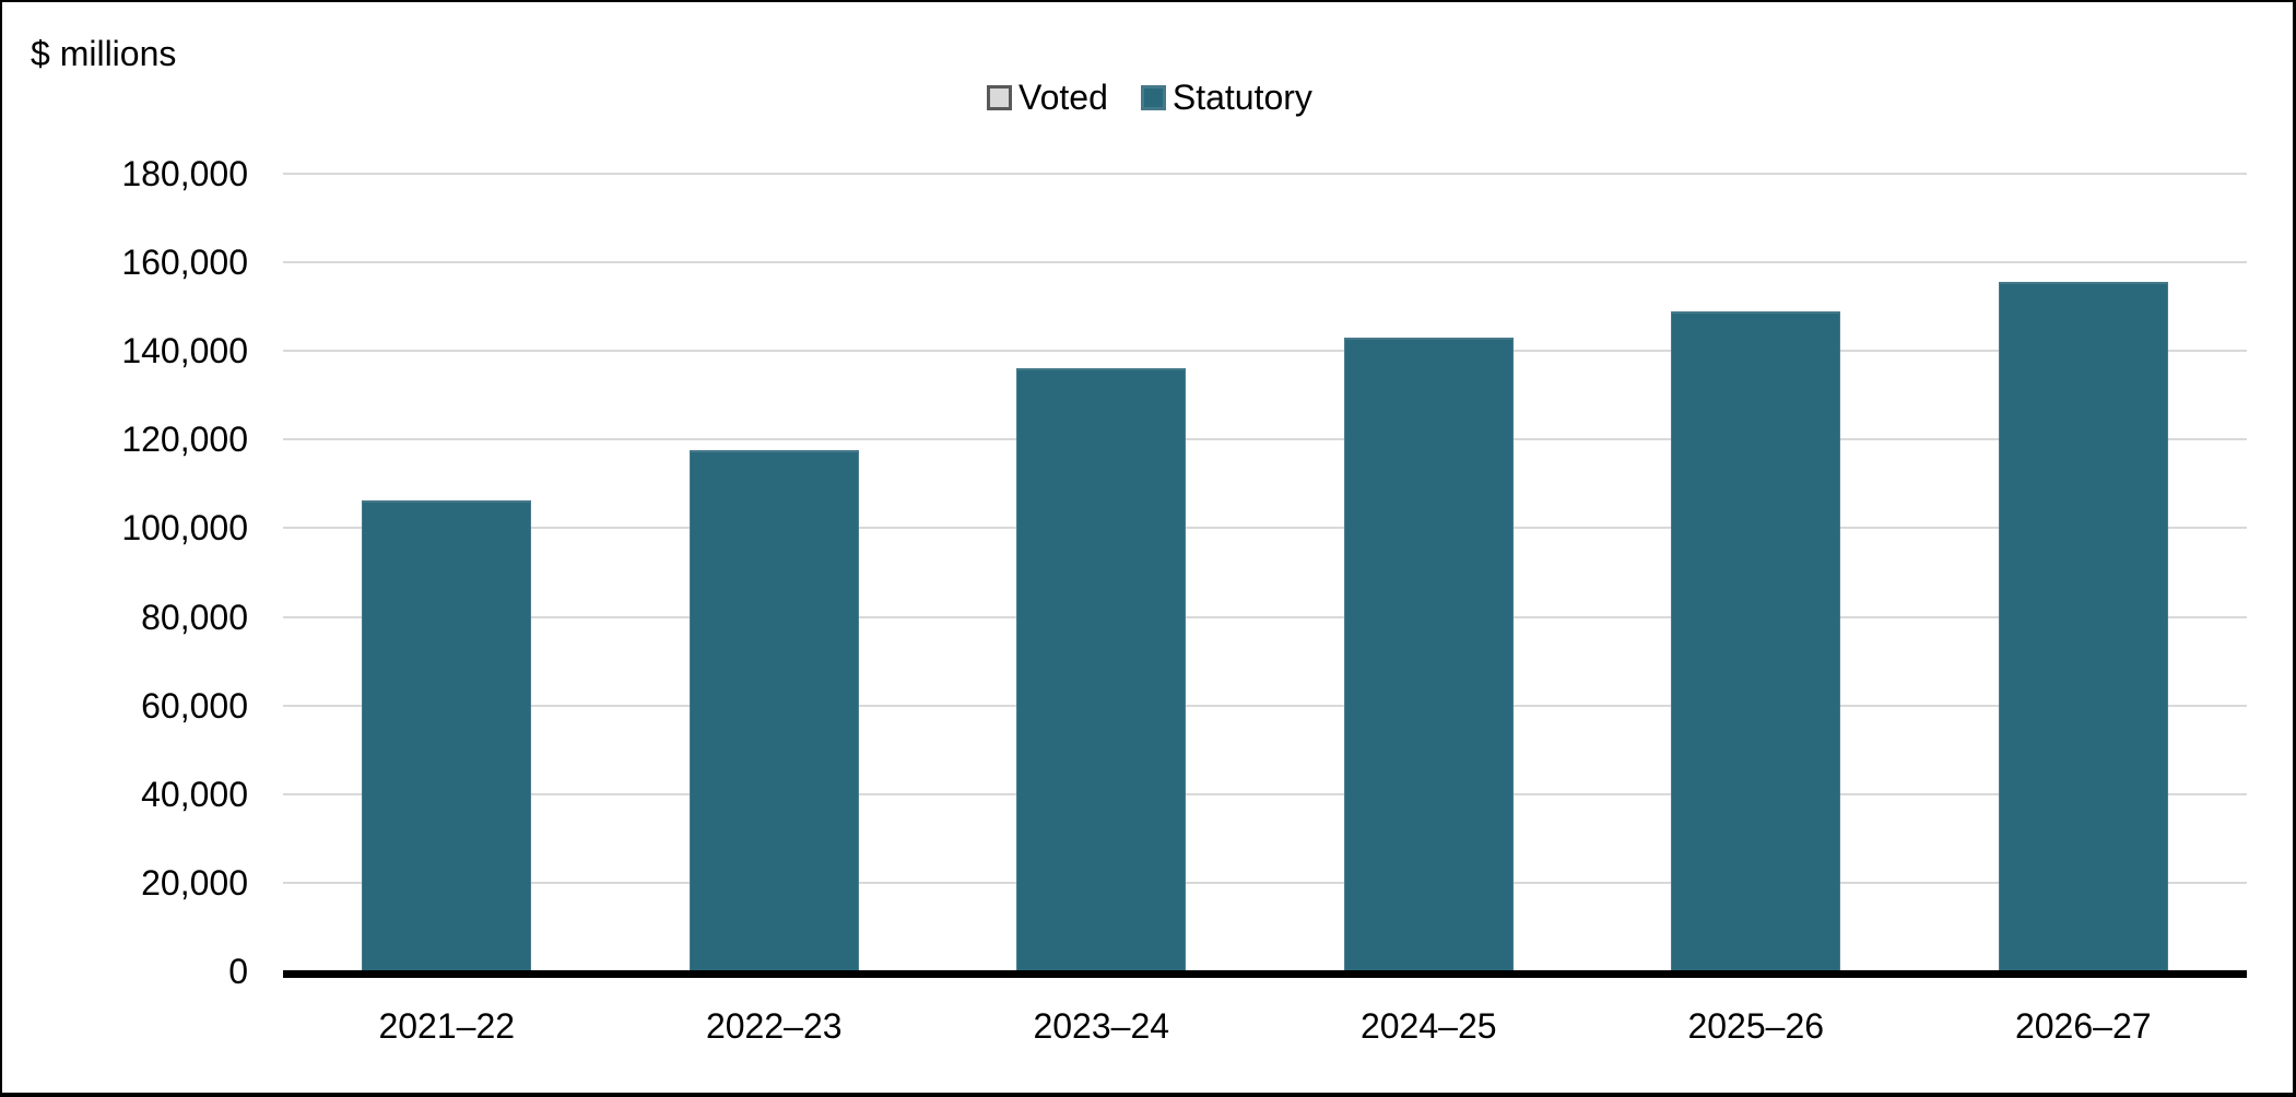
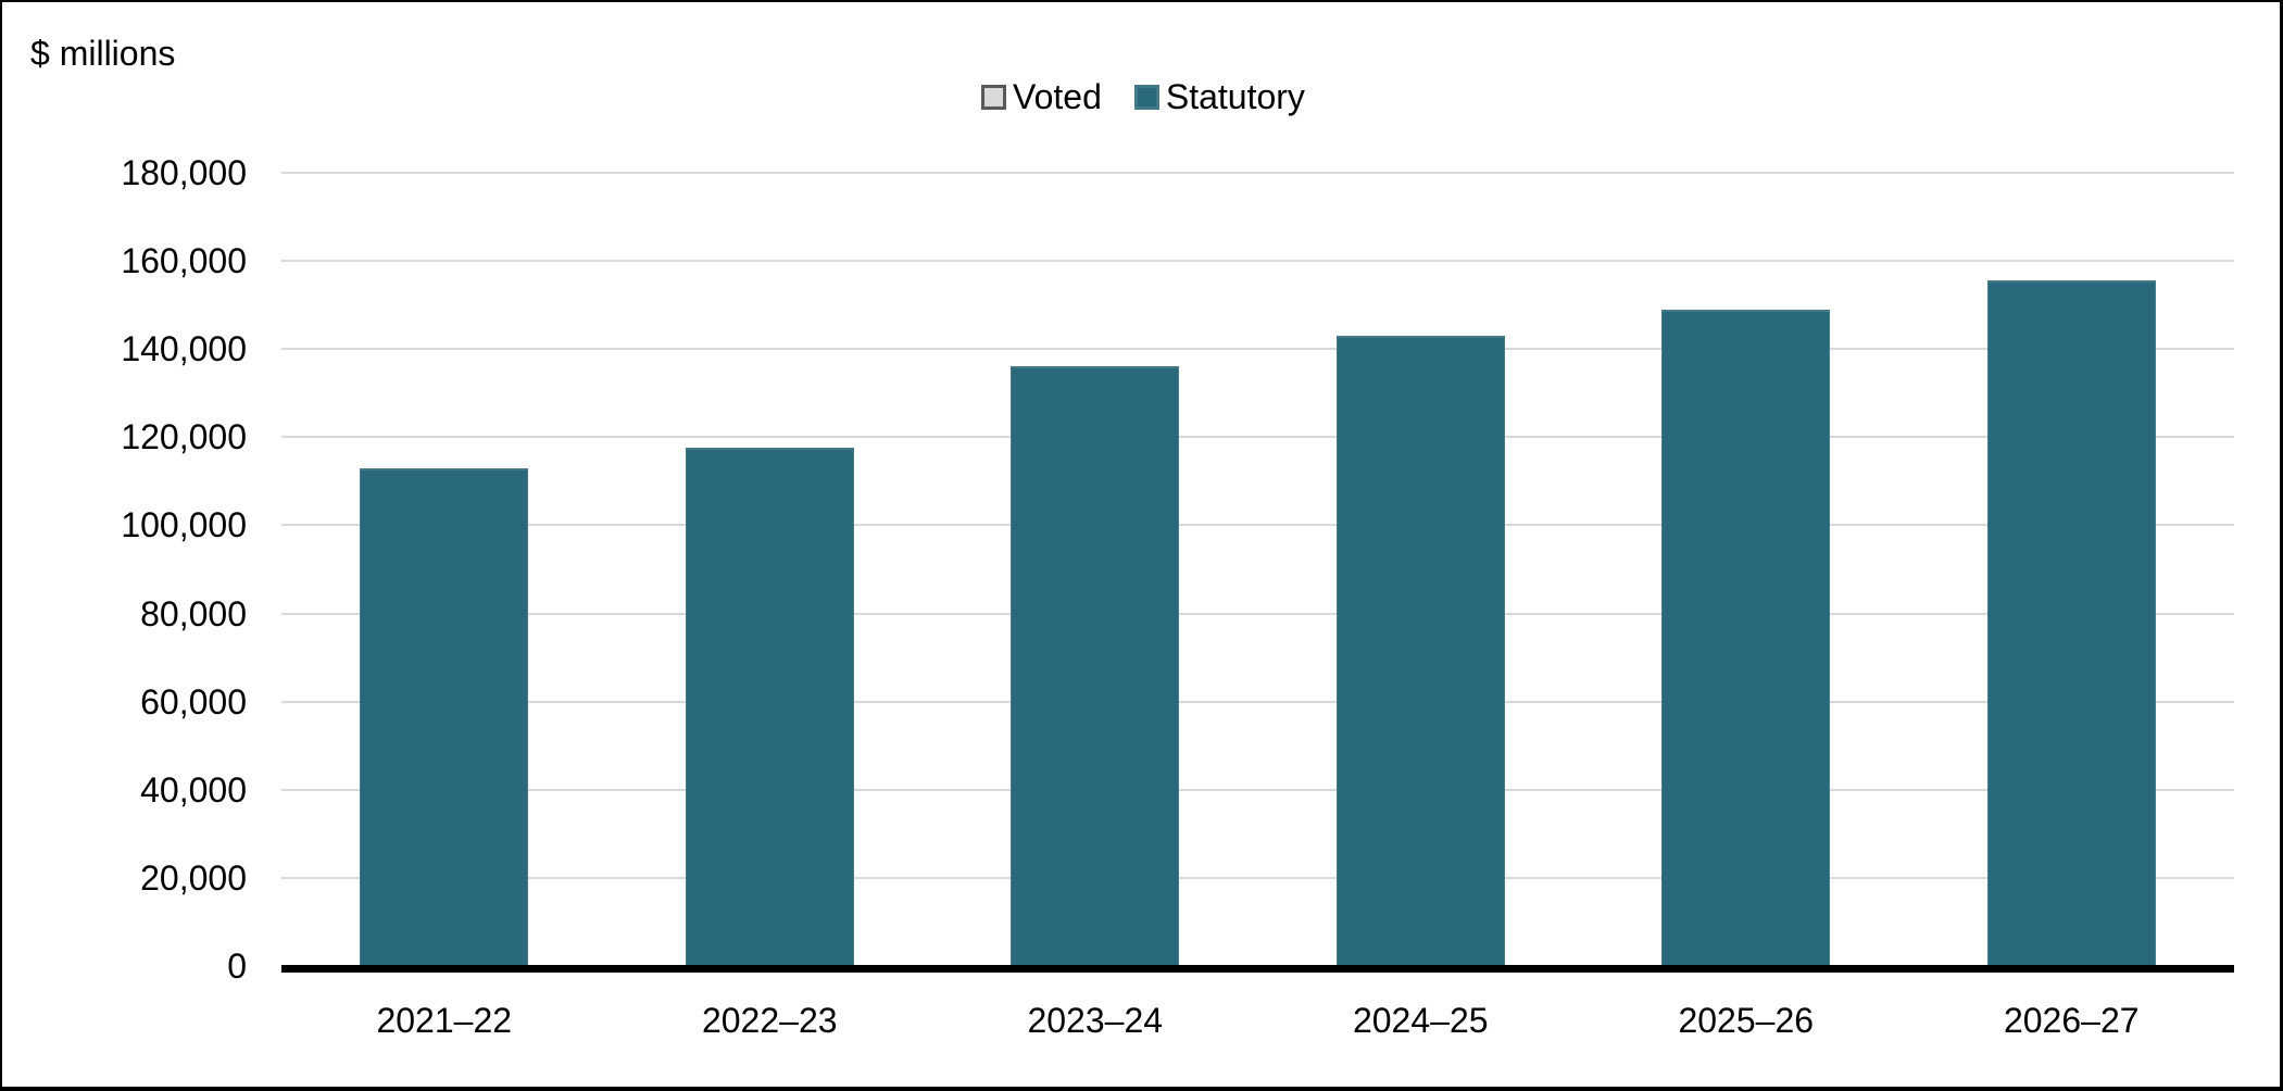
Statutory/2021–22: 106000 -> 113000
